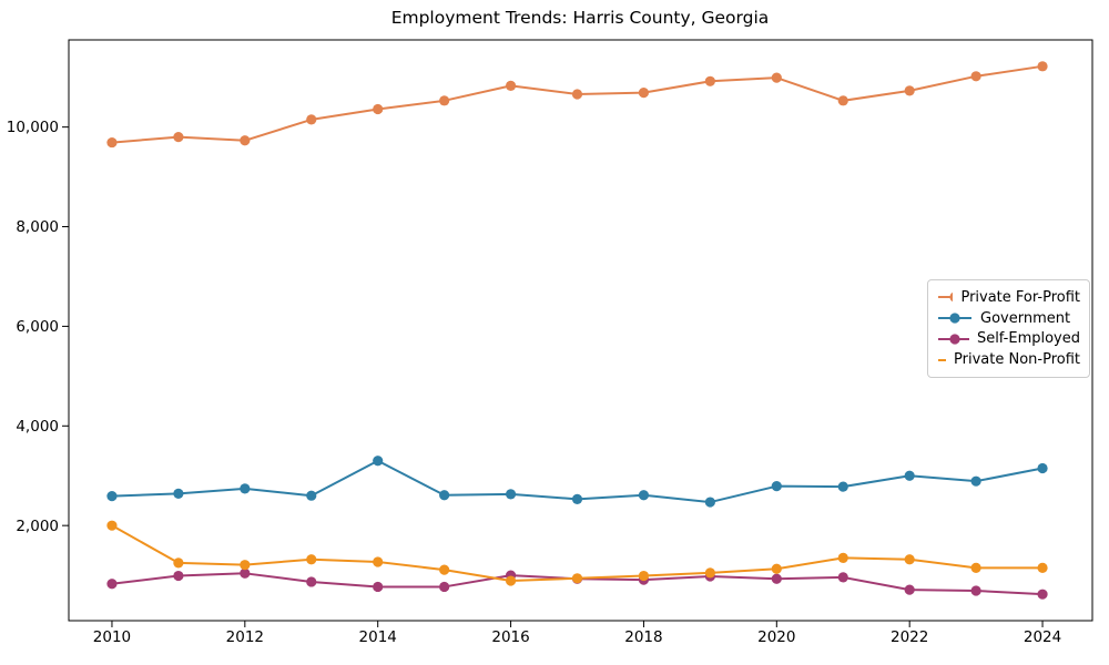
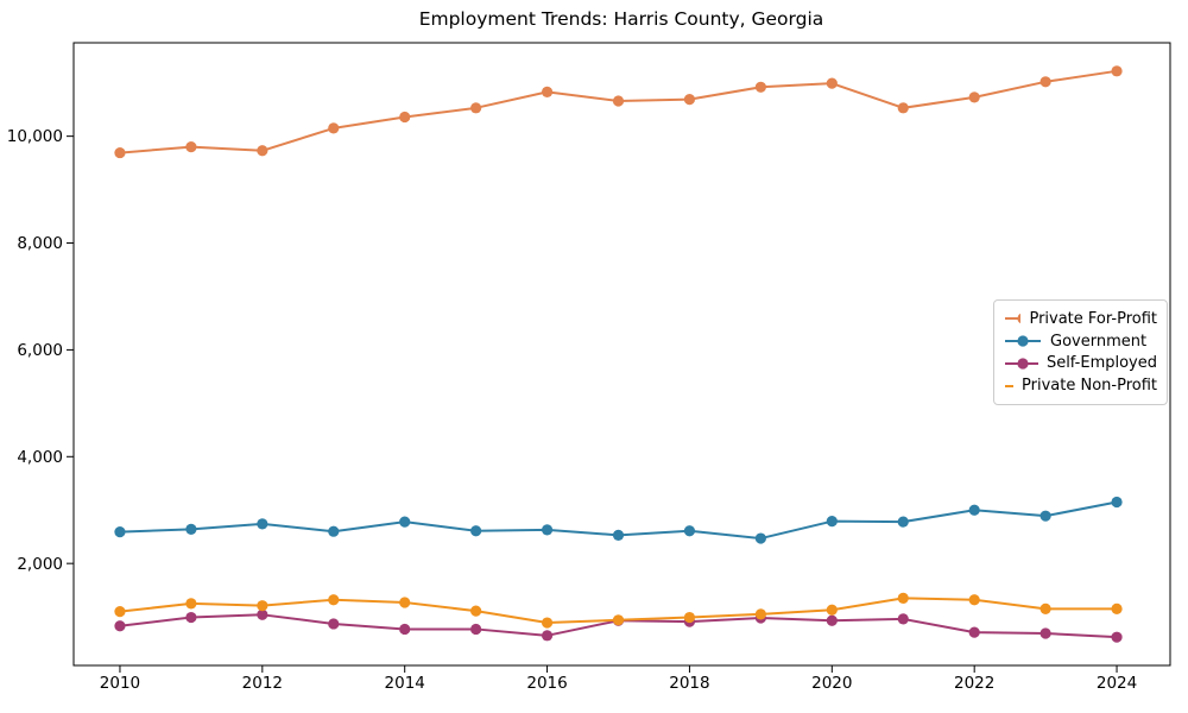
Private Non-Profit/2010: 2000 -> 1100
Government/2014: 3300 -> 2800
Self-Employed/2016: 1000 -> 600
